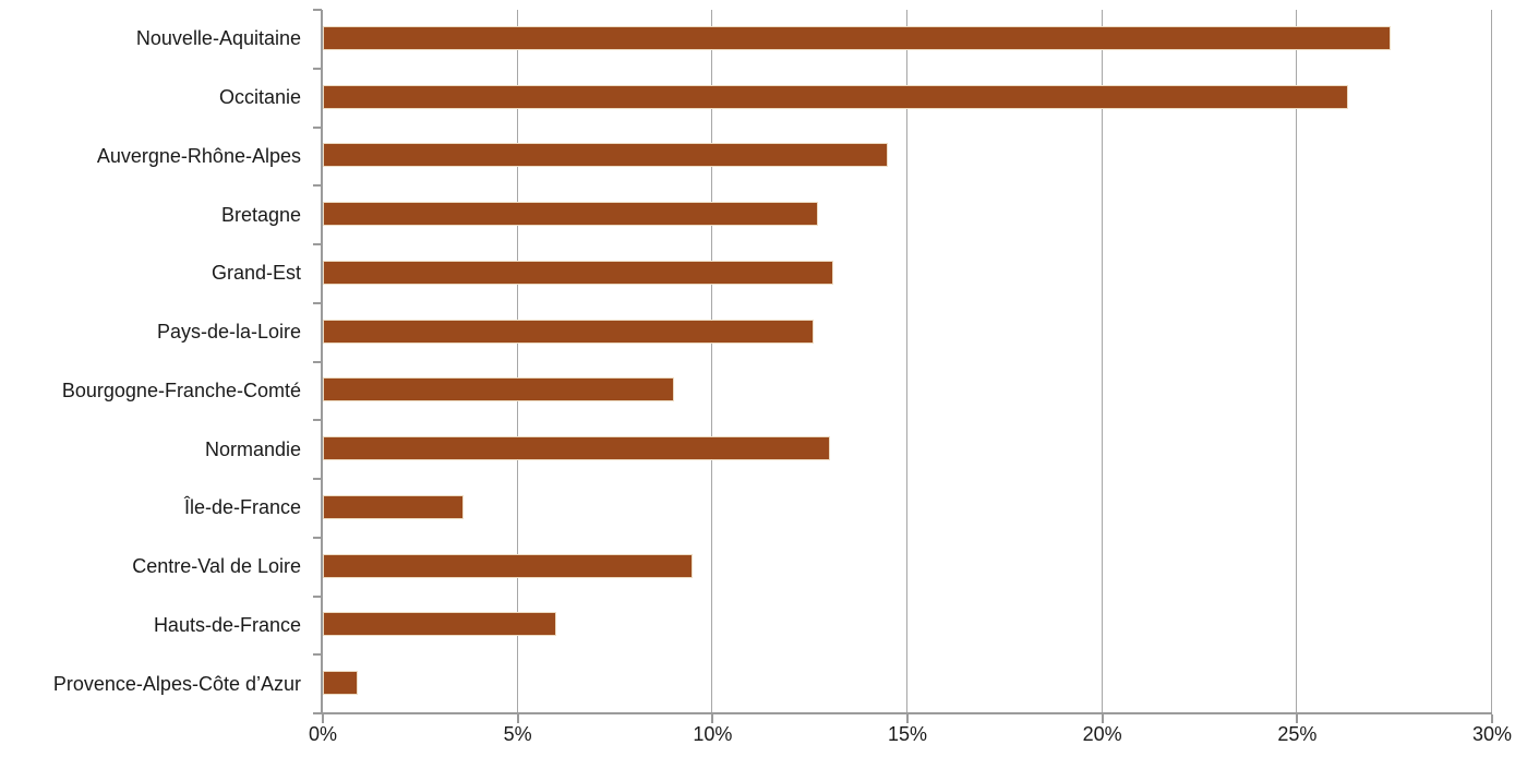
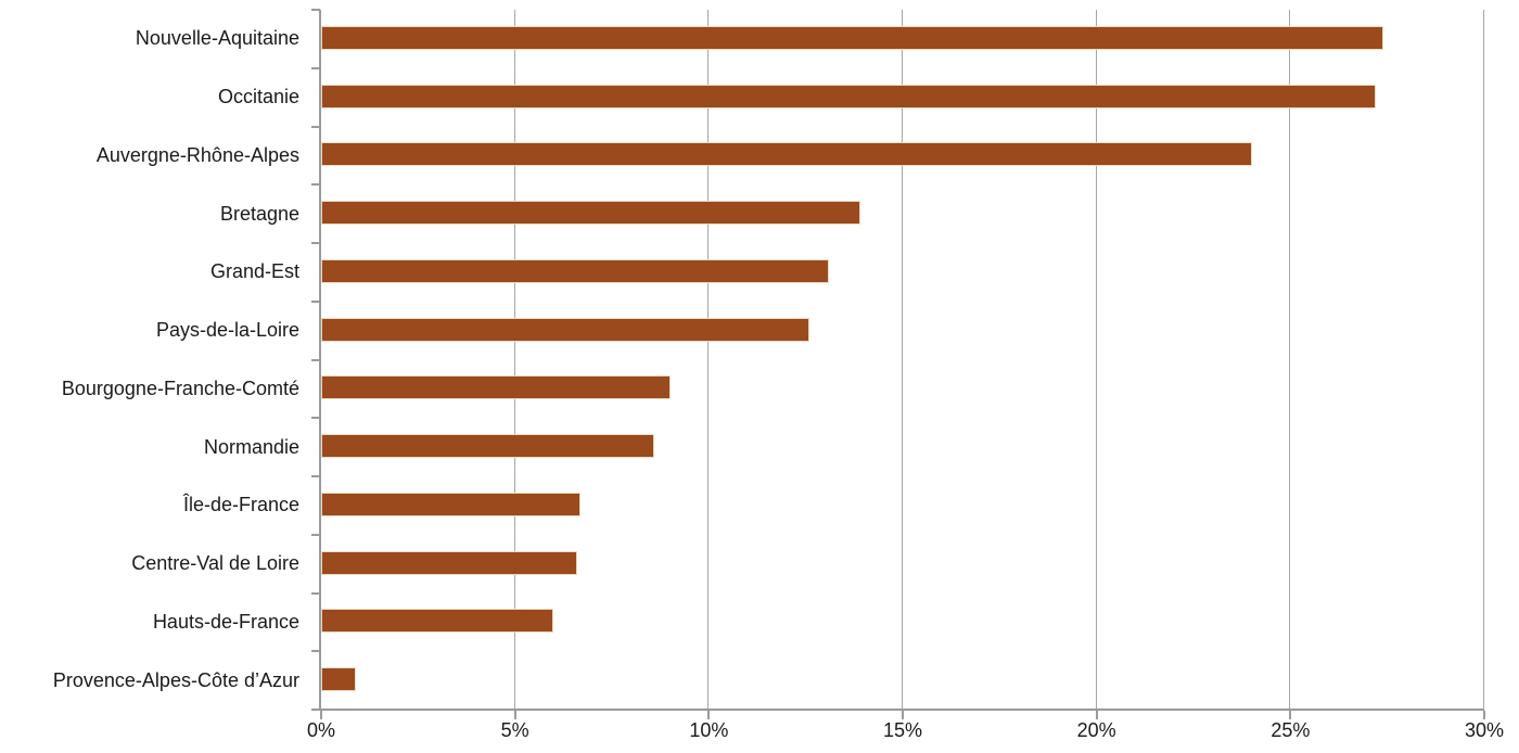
Occitanie: 26.3% -> 27.2%
Auvergne-Rhône-Alpes: 14.5% -> 24.0%
Bretagne: 12.7% -> 13.9%
Normandie: 13.0% -> 8.6%
Île-de-France: 3.6% -> 6.7%
Centre-Val de Loire: 9.5% -> 6.6%
